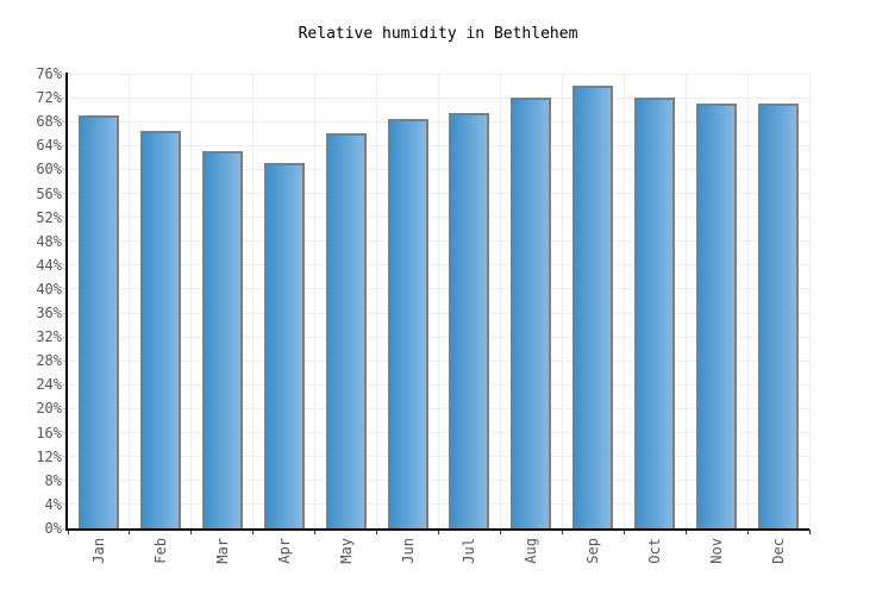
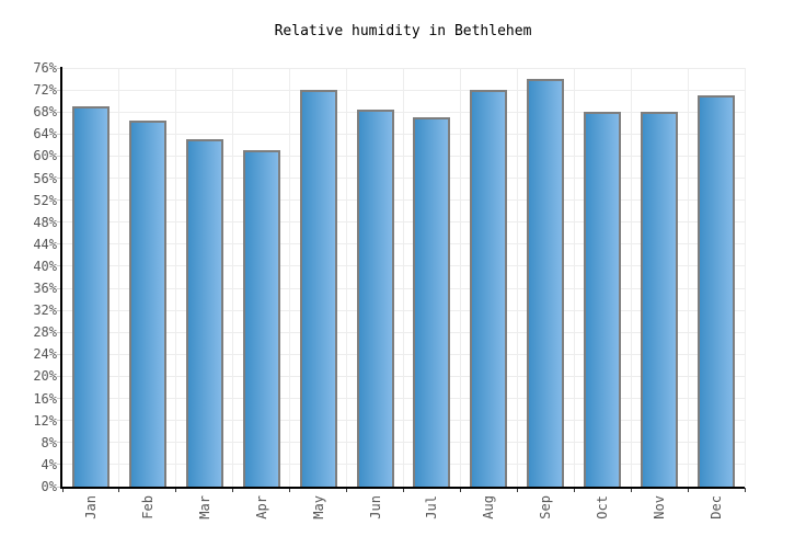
May: 66% -> 72%
Jul: 70% -> 67%
Oct: 72% -> 68%
Nov: 71% -> 68%
